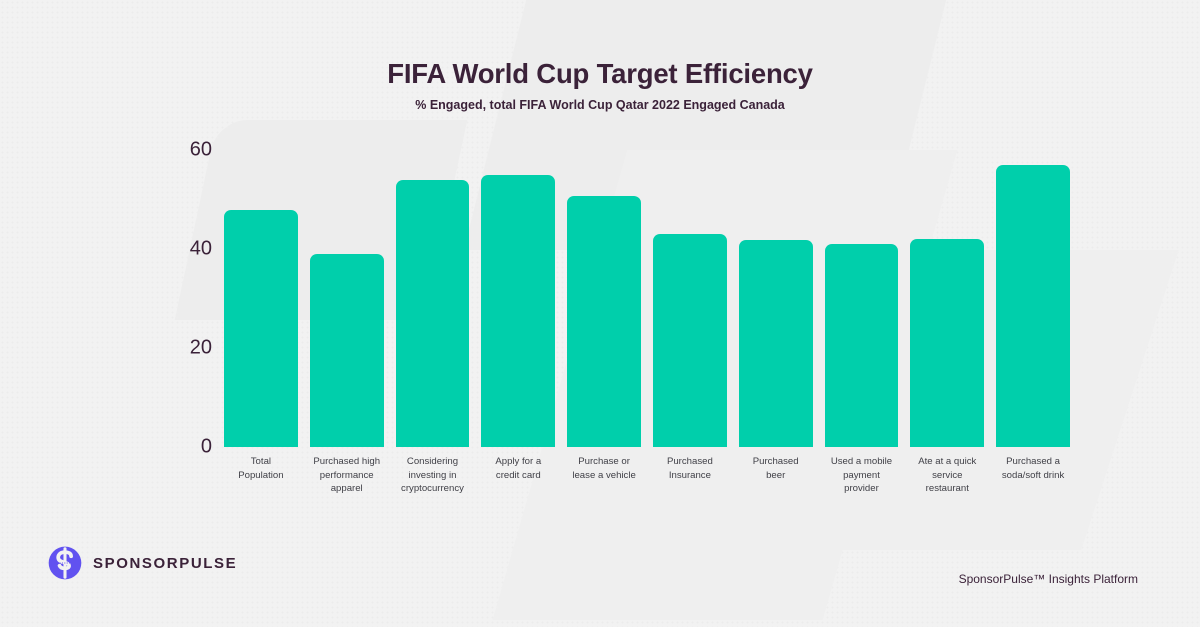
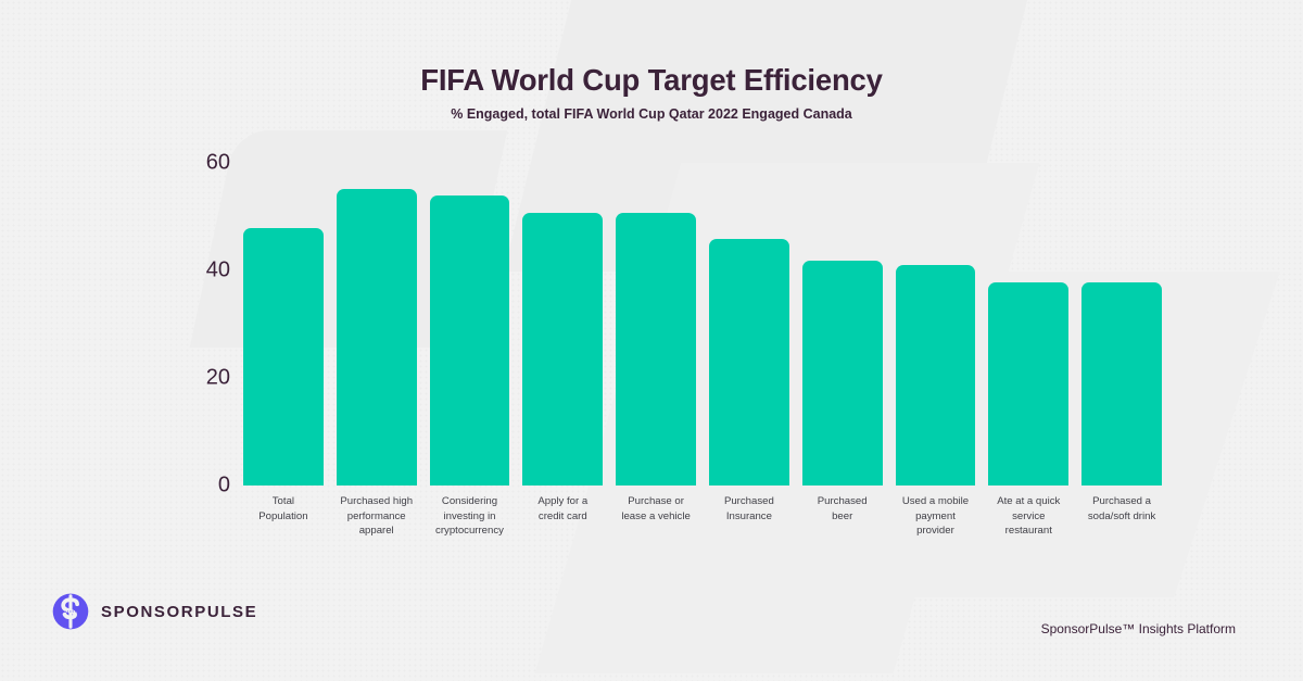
Purchased high performance apparel: 39 -> 55
Apply for a credit card: 55 -> 51
Purchased Insurance: 43 -> 46
Ate at a quick service restaurant: 42 -> 38
Purchased a soda/soft drink: 57 -> 38
